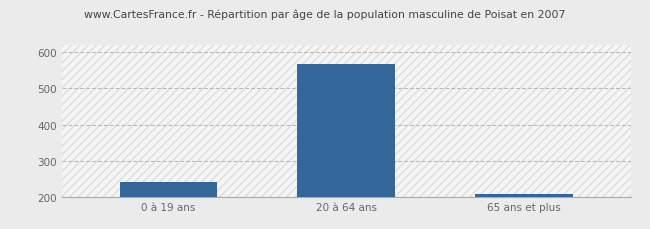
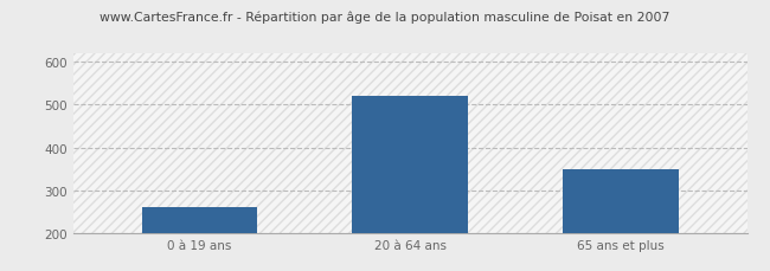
0 à 19 ans: 240 -> 260
20 à 64 ans: 568 -> 520
65 ans et plus: 207 -> 350
